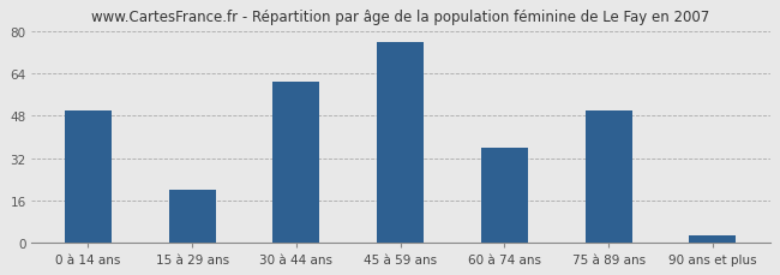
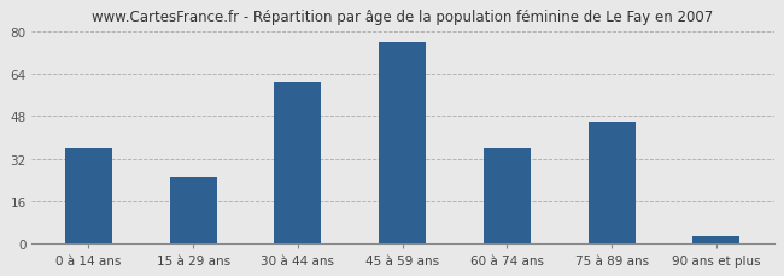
0 à 14 ans: 50 -> 36
15 à 29 ans: 20 -> 25
75 à 89 ans: 50 -> 46
